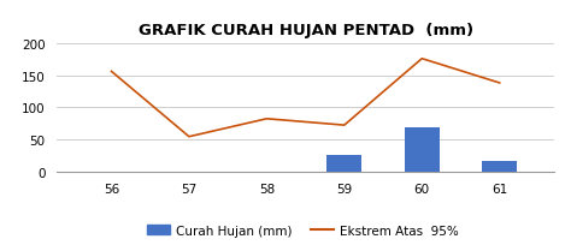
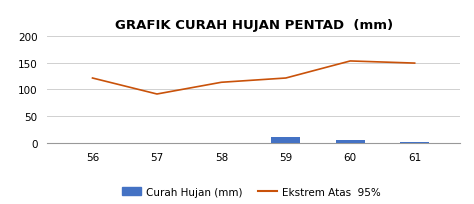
Ekstrem Atas 95%/56: 156 -> 121
Ekstrem Atas 95%/57: 54 -> 91
Ekstrem Atas 95%/58: 82 -> 113
Curah Hujan (mm)/59: 26 -> 10
Ekstrem Atas 95%/59: 72 -> 121
Curah Hujan (mm)/60: 68 -> 4
Ekstrem Atas 95%/60: 176 -> 153
Curah Hujan (mm)/61: 16 -> 1
Ekstrem Atas 95%/61: 138 -> 149
